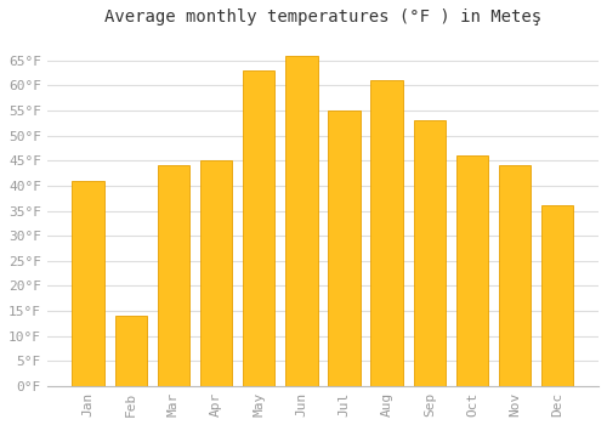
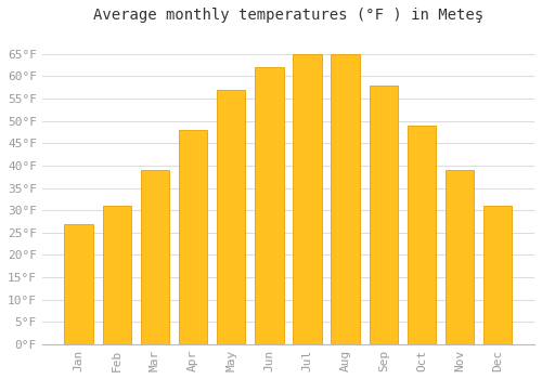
Jan: 41°F -> 27°F
Feb: 14°F -> 31°F
Mar: 44°F -> 39°F
Apr: 45°F -> 48°F
May: 63°F -> 57°F
Jun: 66°F -> 62°F
Jul: 55°F -> 65°F
Aug: 61°F -> 65°F
Sep: 53°F -> 58°F
Oct: 46°F -> 49°F
Nov: 44°F -> 39°F
Dec: 36°F -> 31°F
